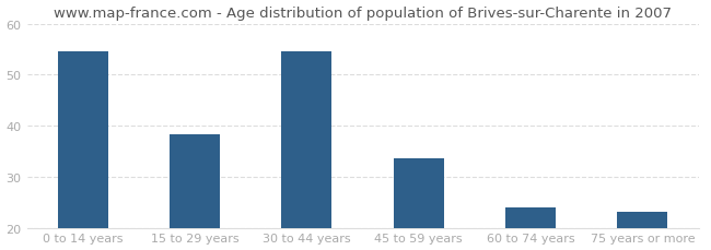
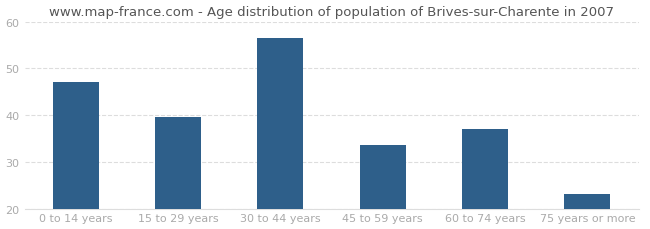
0 to 14 years: 54.5 -> 47.0
15 to 29 years: 38.2 -> 39.5
30 to 44 years: 54.5 -> 56.5
60 to 74 years: 24.0 -> 37.0
